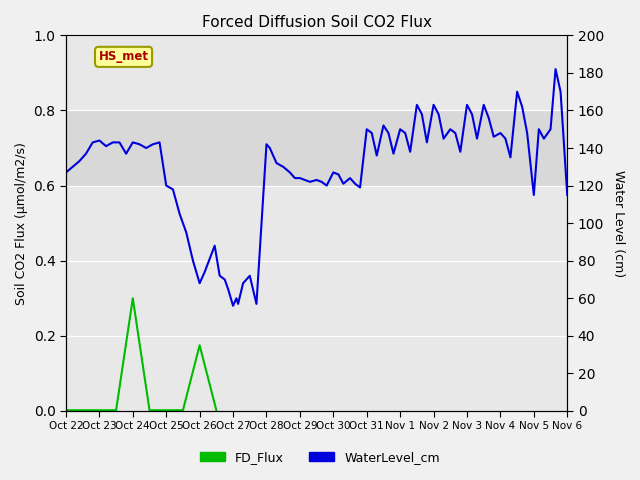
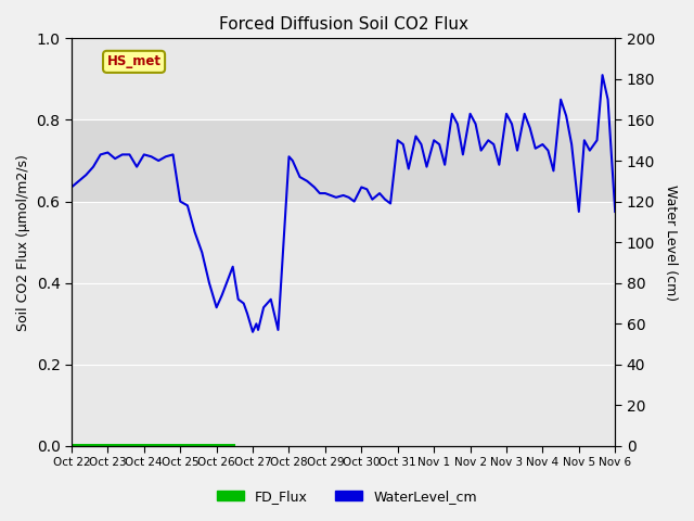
FD_Flux/Oct 24: 0.300 -> 0.002
FD_Flux/Oct 26: 0.175 -> 0.002
